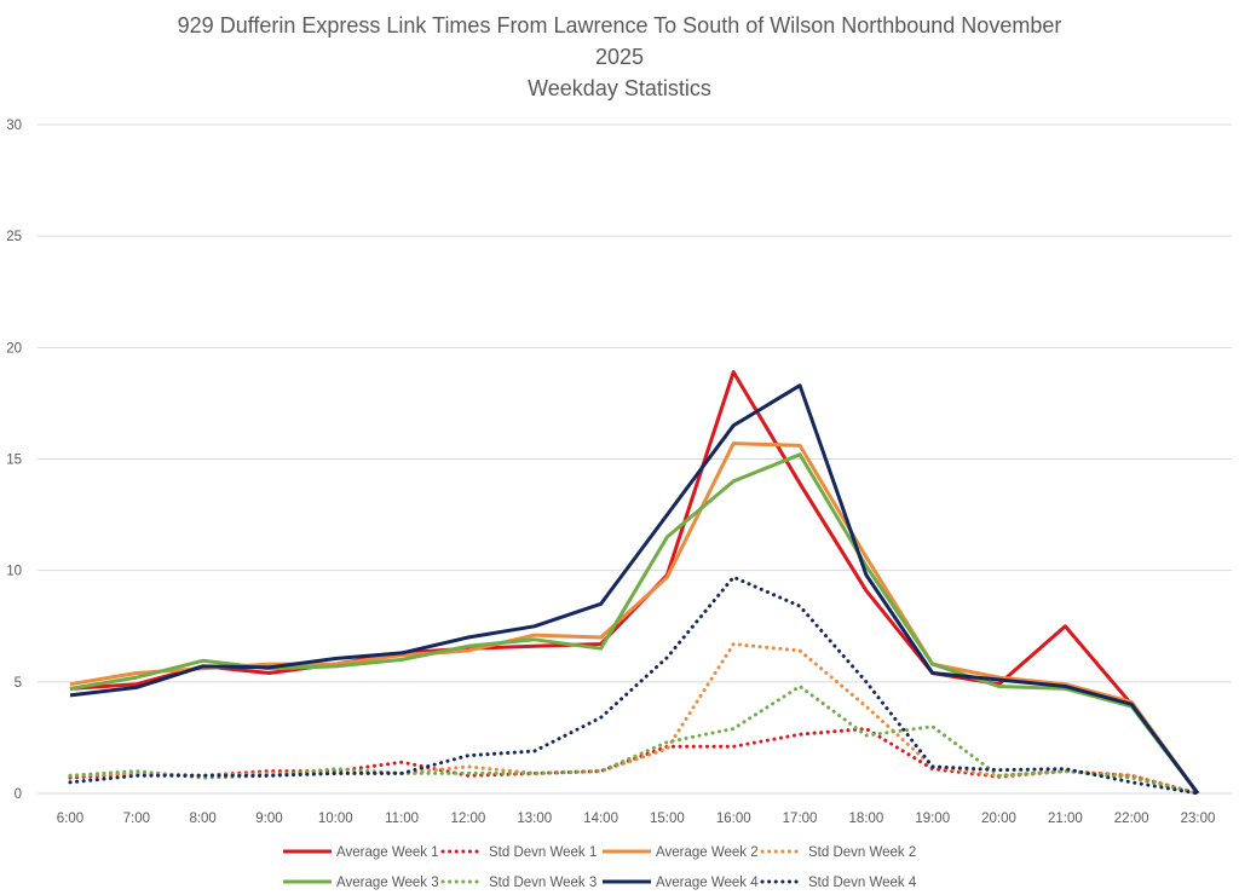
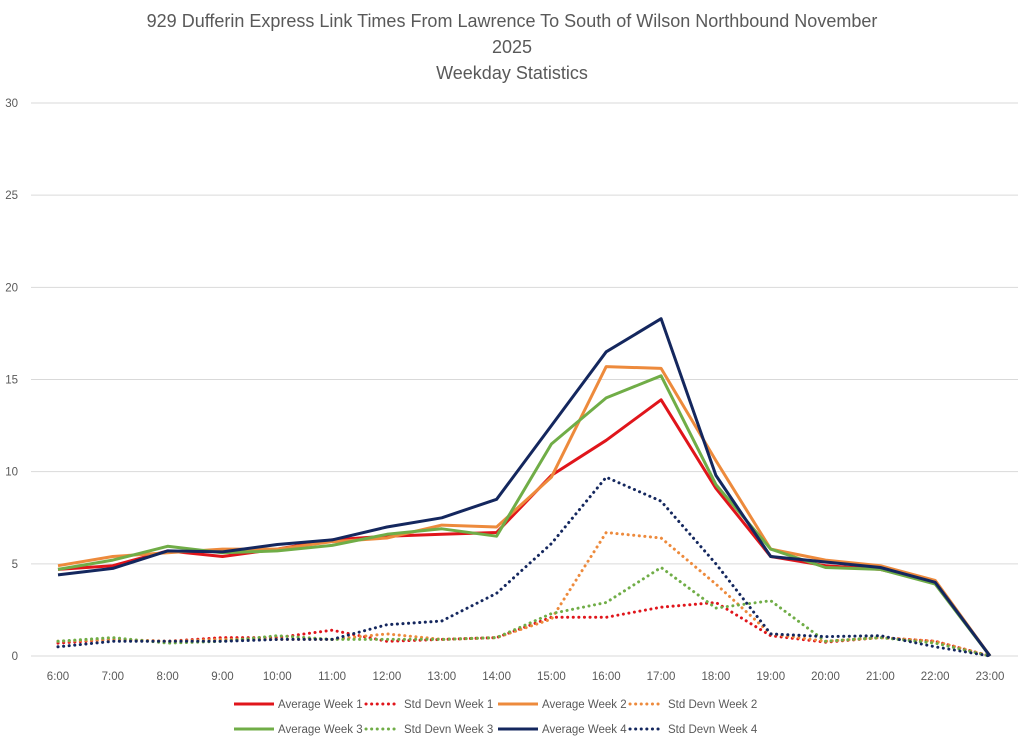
Average Week 1/16:00: 18.9 -> 11.7
Average Week 3/18:00: 10.2 -> 9.3
Average Week 1/21:00: 7.5 -> 4.7
